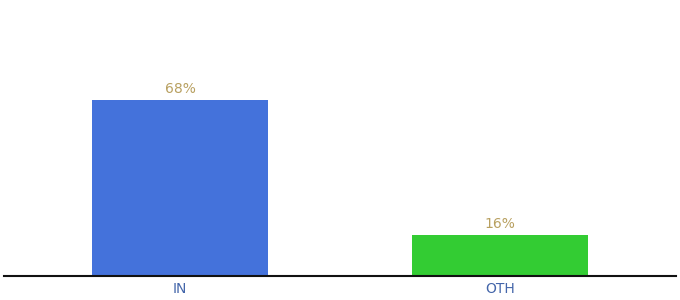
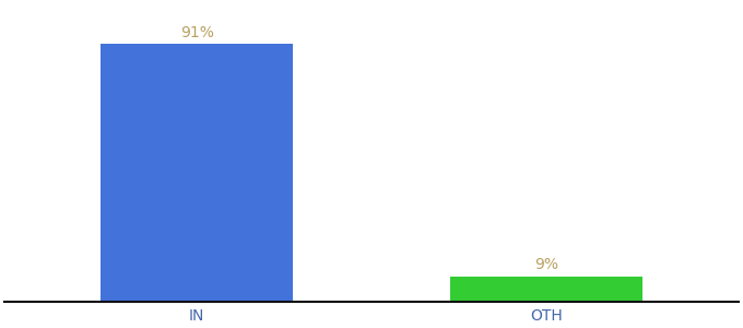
IN: 68% -> 91%
OTH: 16% -> 9%
